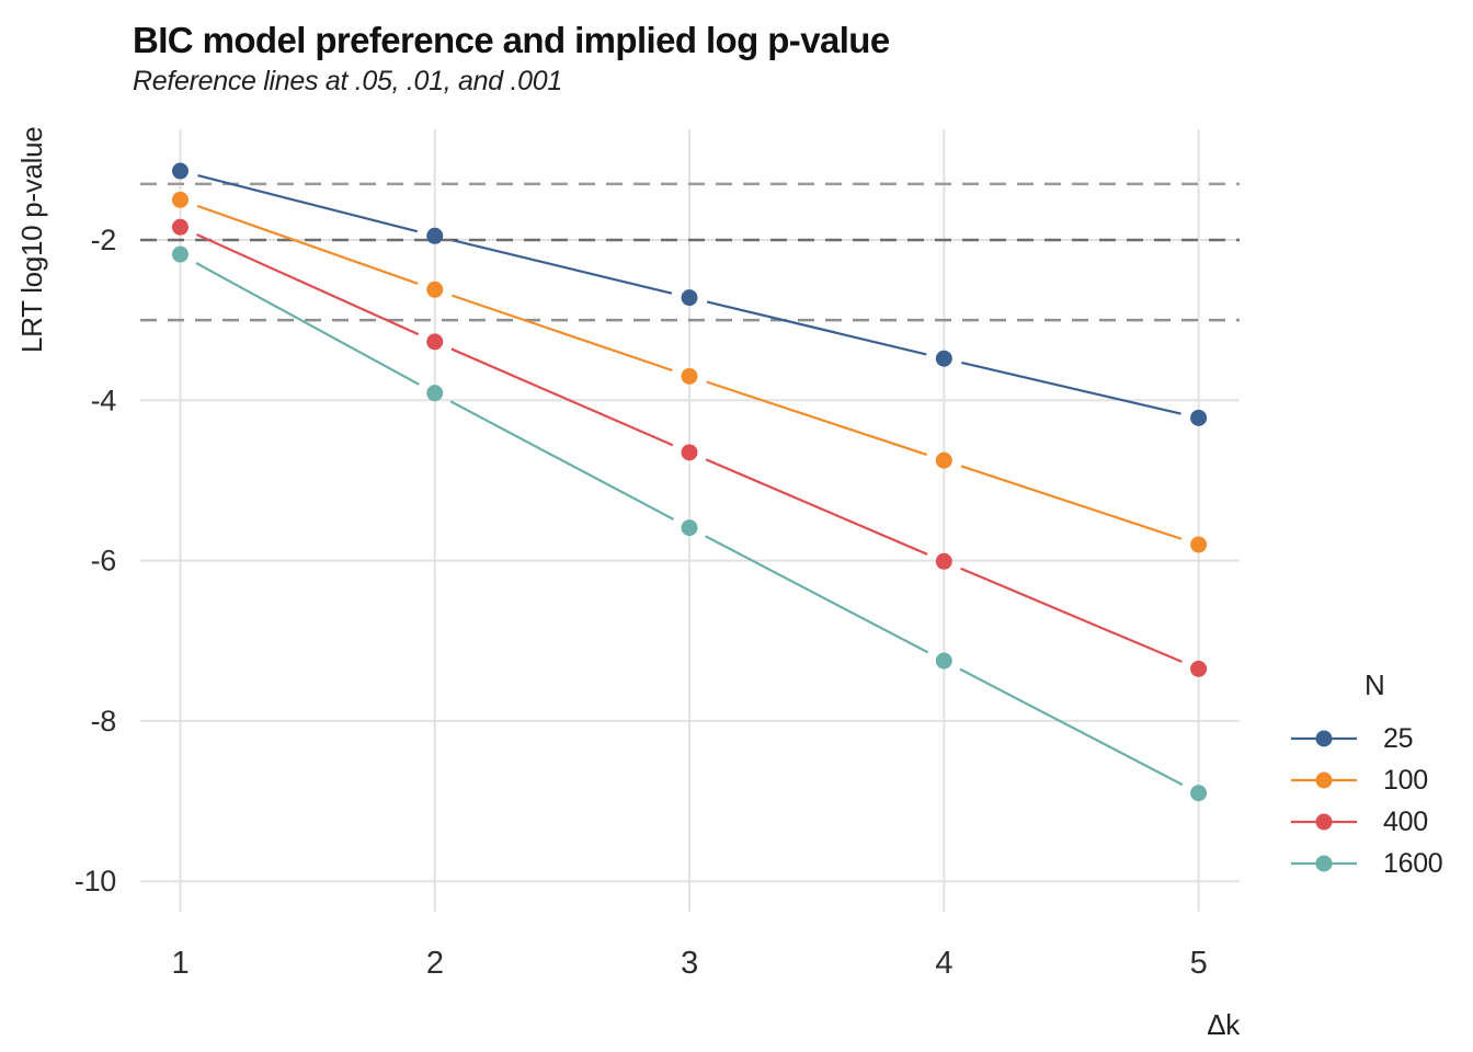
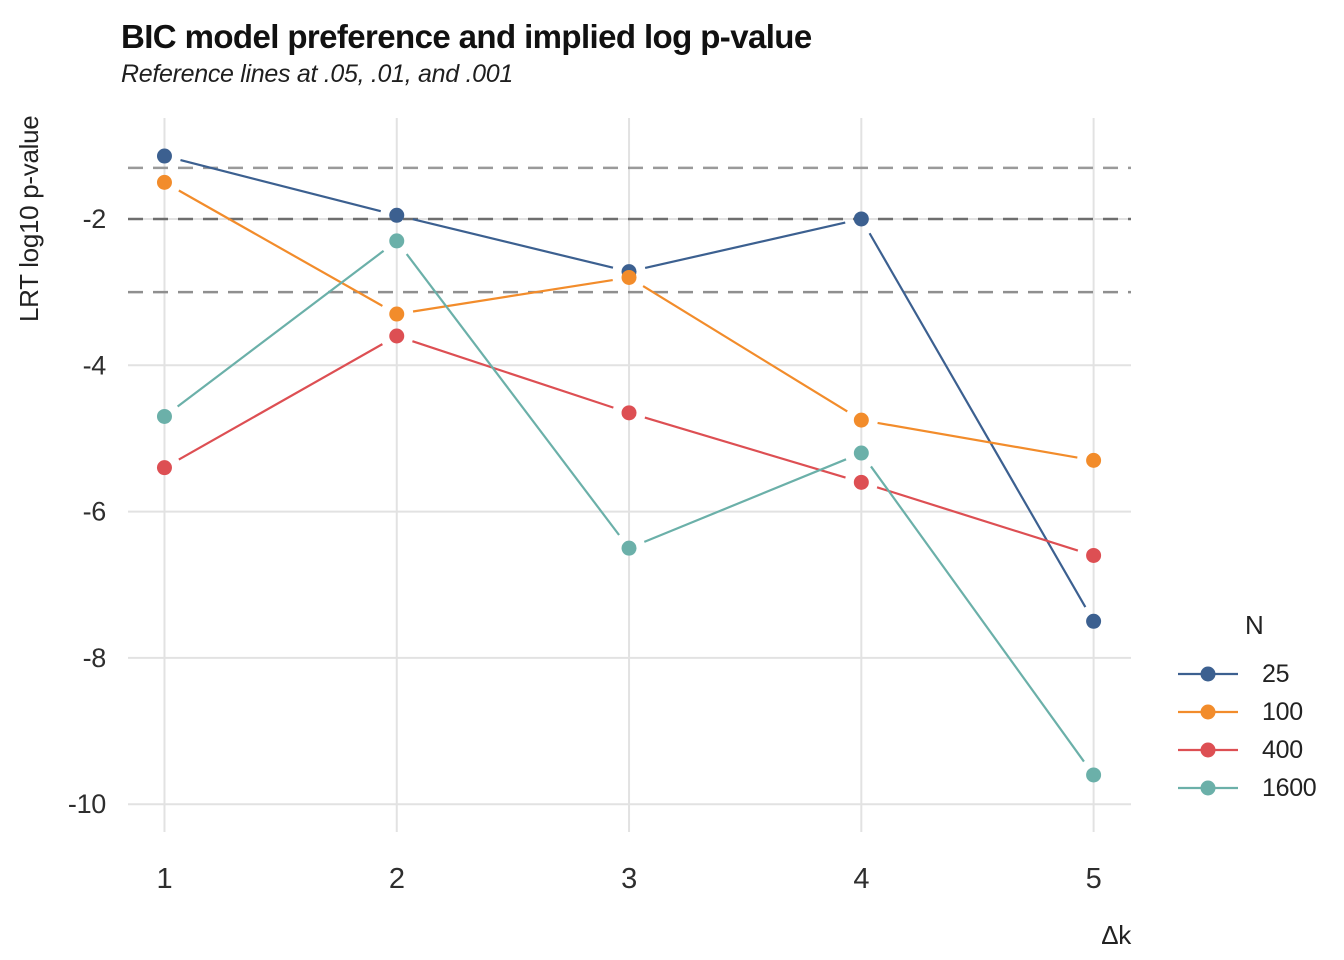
400/1: -1.8 -> -5.4
1600/1: -2.2 -> -4.7
100/2: -2.6 -> -3.3
400/2: -3.3 -> -3.6
1600/2: -3.9 -> -2.3
100/3: -3.7 -> -2.8
1600/3: -5.6 -> -6.5
25/4: -3.5 -> -2.0
400/4: -6.0 -> -5.6
1600/4: -7.2 -> -5.2
25/5: -4.2 -> -7.5
100/5: -5.8 -> -5.3
400/5: -7.3 -> -6.6
1600/5: -8.9 -> -9.6
